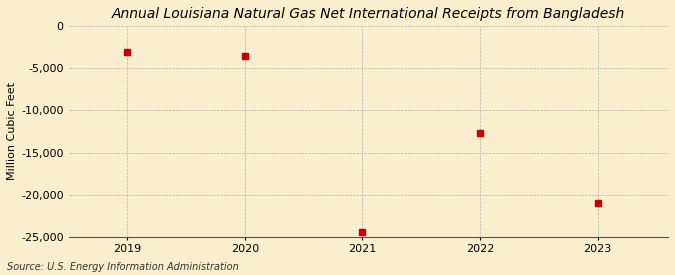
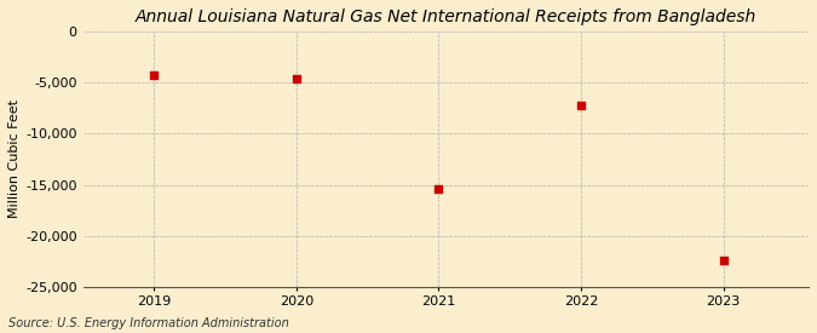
2019: -3,100 -> -4,200
2020: -3,500 -> -4,600
2021: -24,500 -> -15,400
2022: -12,700 -> -7,200
2023: -21,000 -> -22,400
